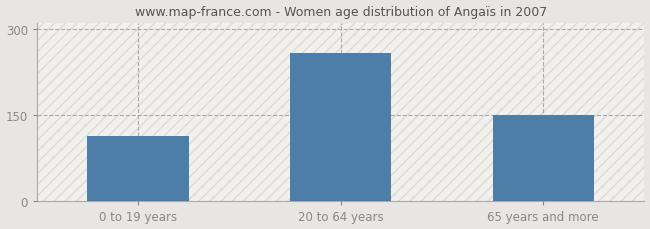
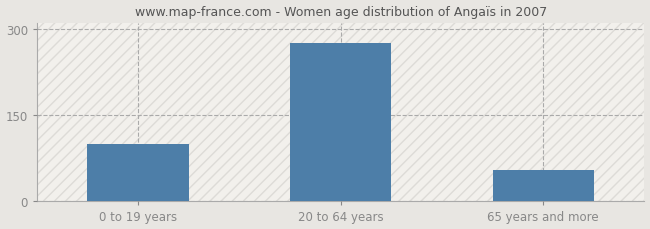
0 to 19 years: 114 -> 100
20 to 64 years: 258 -> 275
65 years and more: 150 -> 55
